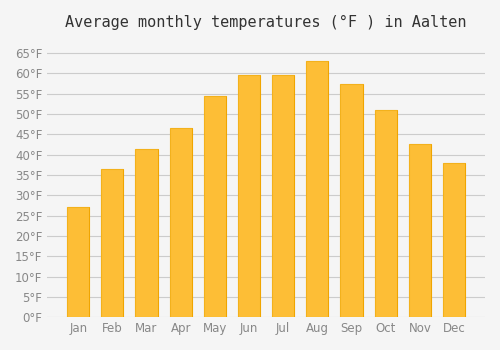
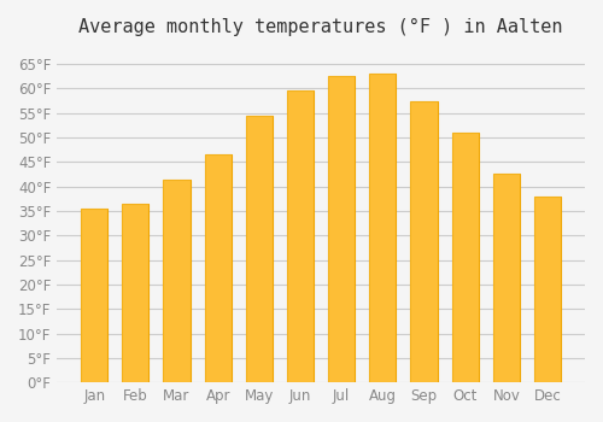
Jan: 27.0°F -> 35.5°F
Jul: 59.5°F -> 62.5°F
